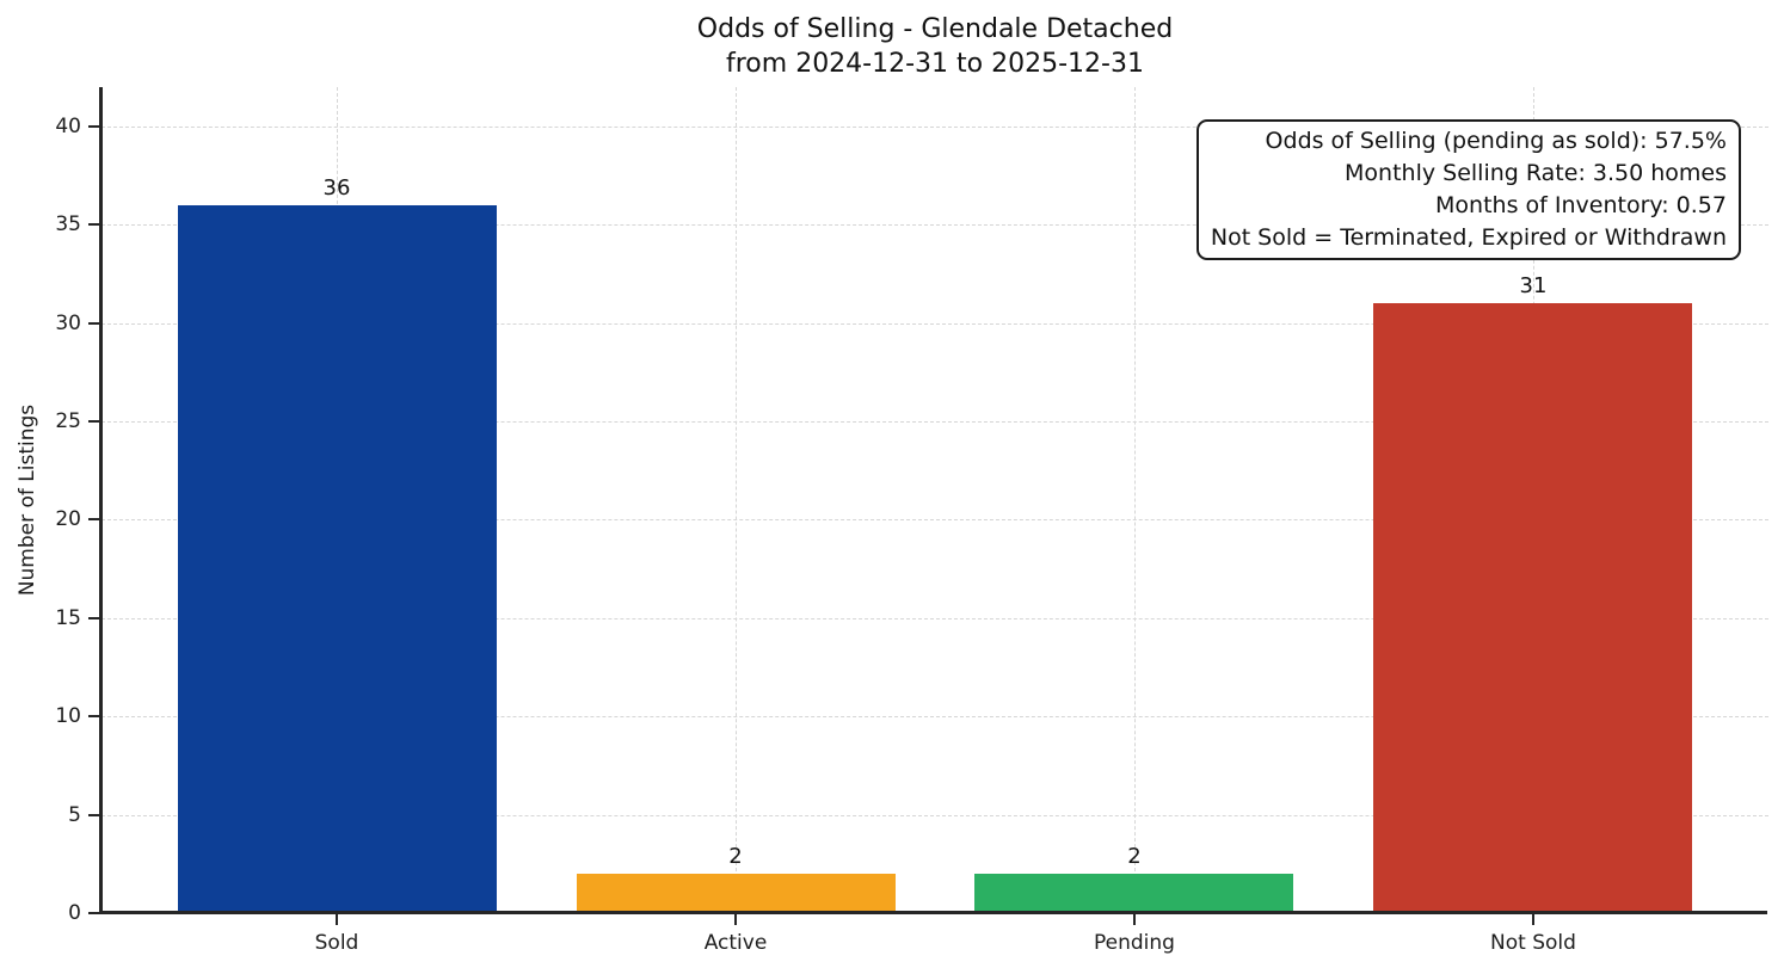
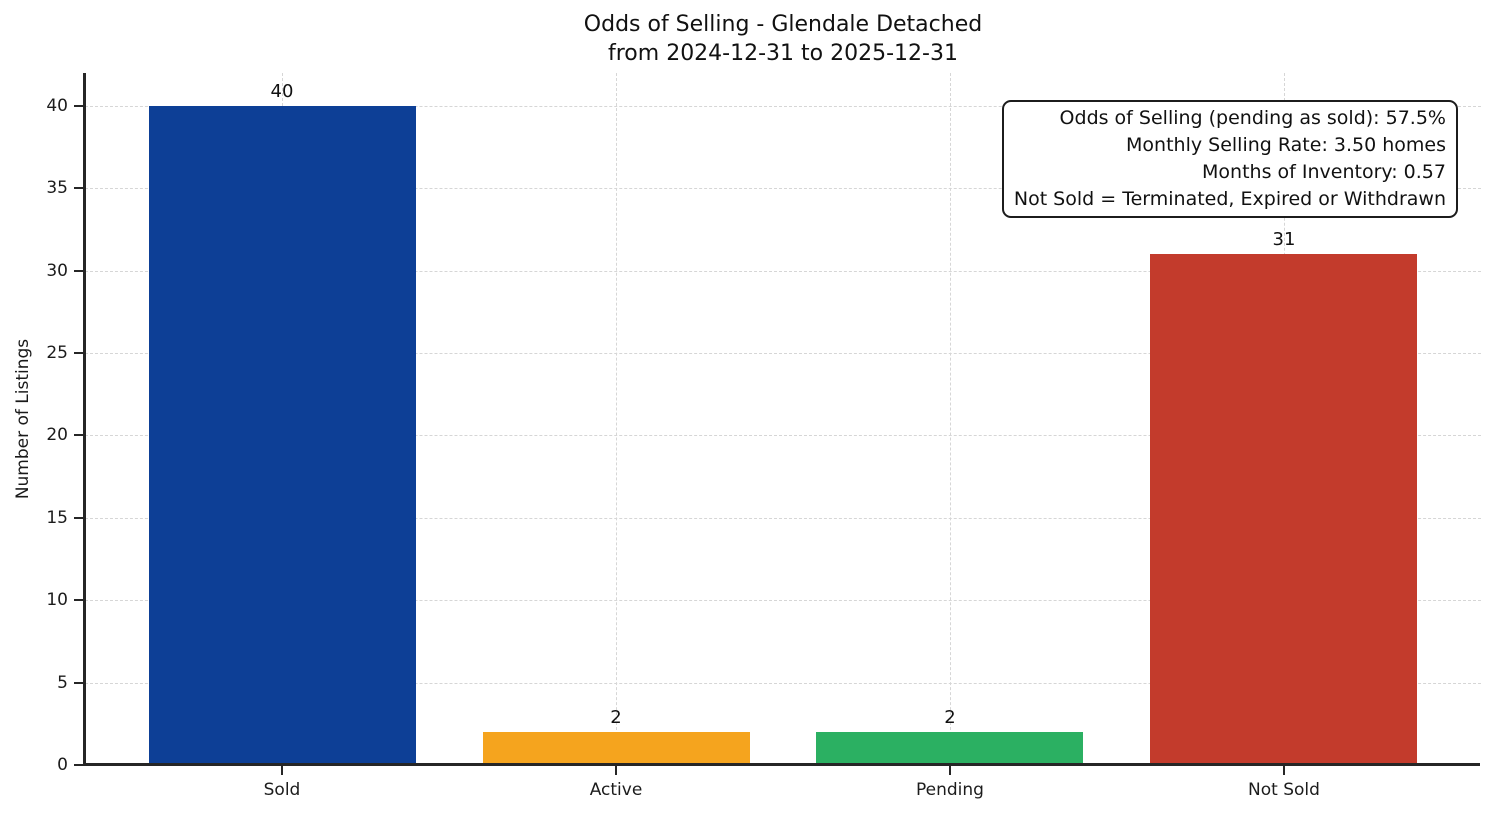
Sold: 36 -> 40
